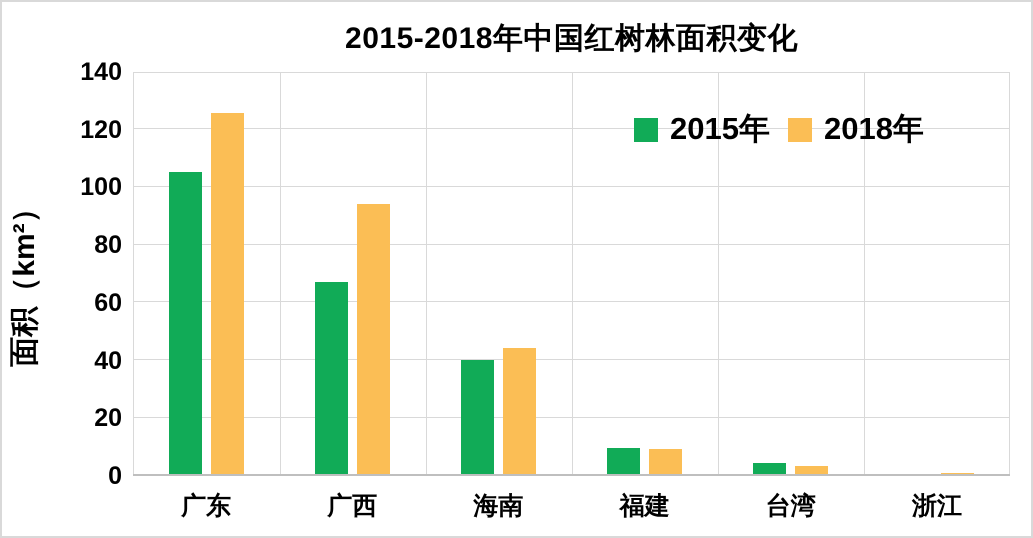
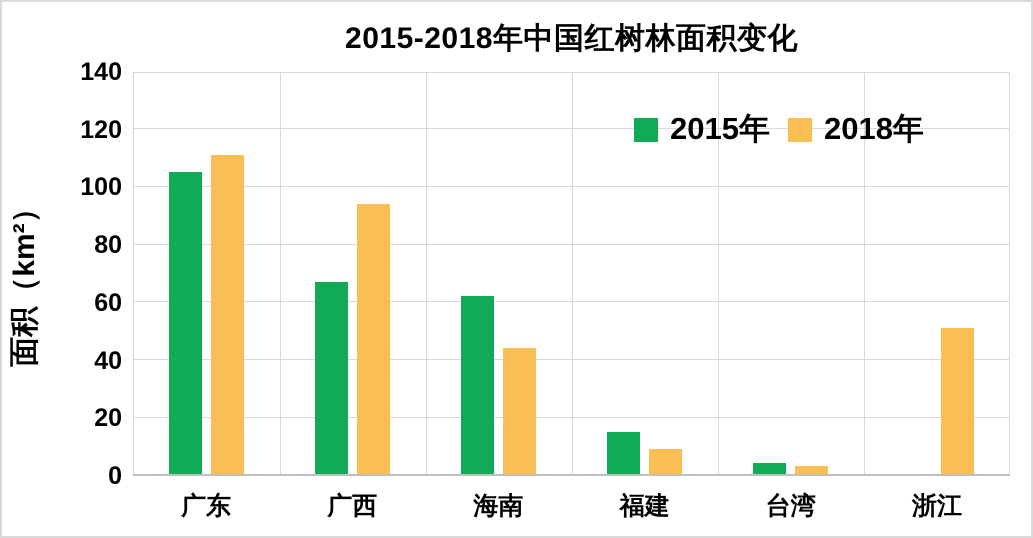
2018年/广东: 126 -> 111
2015年/海南: 40 -> 62
2015年/福建: 10 -> 15
2018年/浙江: 1 -> 51
